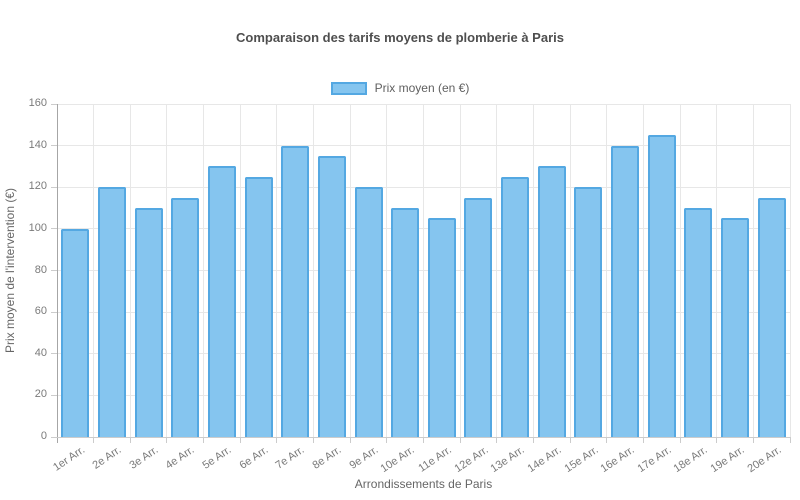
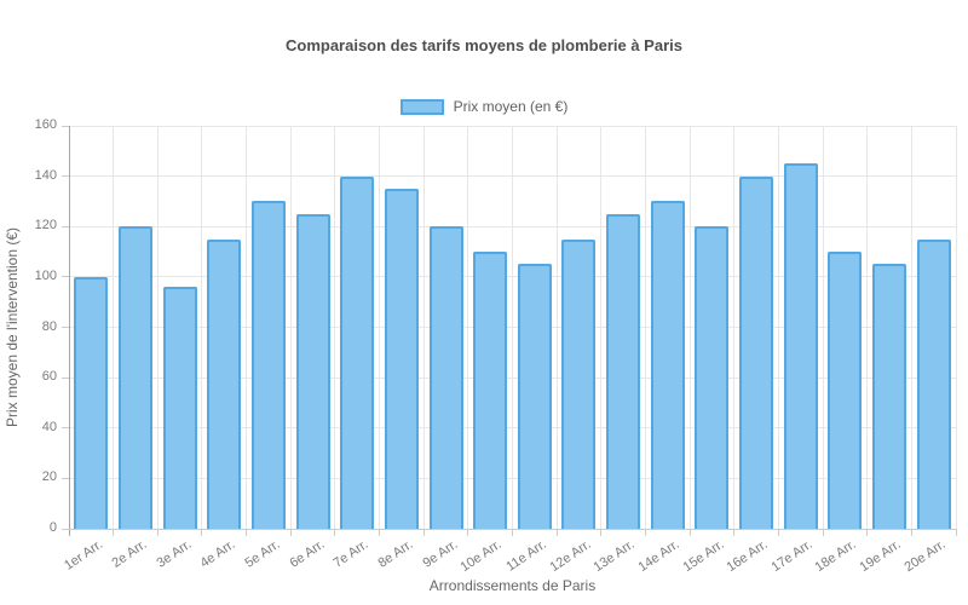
3e Arr.: 110 -> 96
